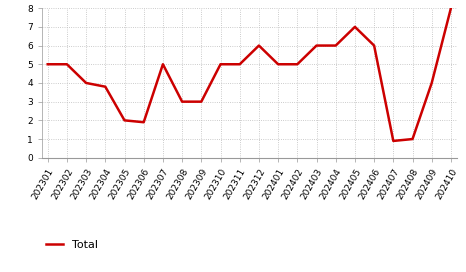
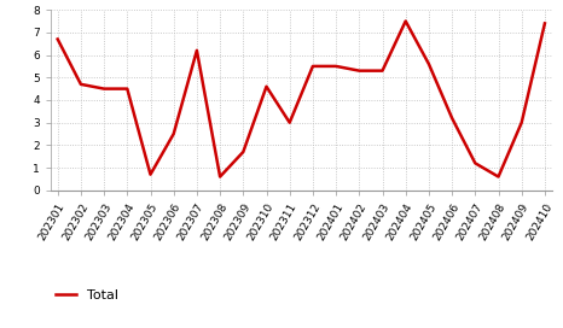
202301: 5.0 -> 6.7
202302: 5.0 -> 4.7
202303: 4.0 -> 4.5
202304: 3.8 -> 4.5
202305: 2.0 -> 0.7
202306: 1.9 -> 2.5
202307: 5.0 -> 6.2
202308: 3.0 -> 0.6
202309: 3.0 -> 1.7
202310: 5.0 -> 4.6
202311: 5.0 -> 3.0
202312: 6.0 -> 5.5
202401: 5.0 -> 5.5
202402: 5.0 -> 5.3
202403: 6.0 -> 5.3
202404: 6.0 -> 7.5
202405: 7.0 -> 5.6
202406: 6.0 -> 3.2
202407: 0.9 -> 1.2
202408: 1.0 -> 0.6
202409: 4.0 -> 3.0
202410: 8.0 -> 7.4
